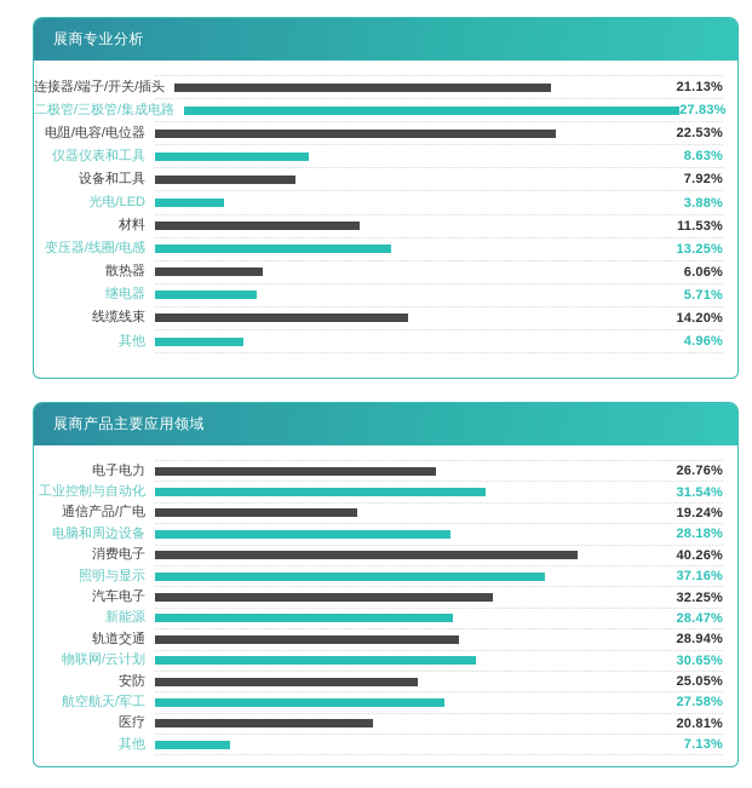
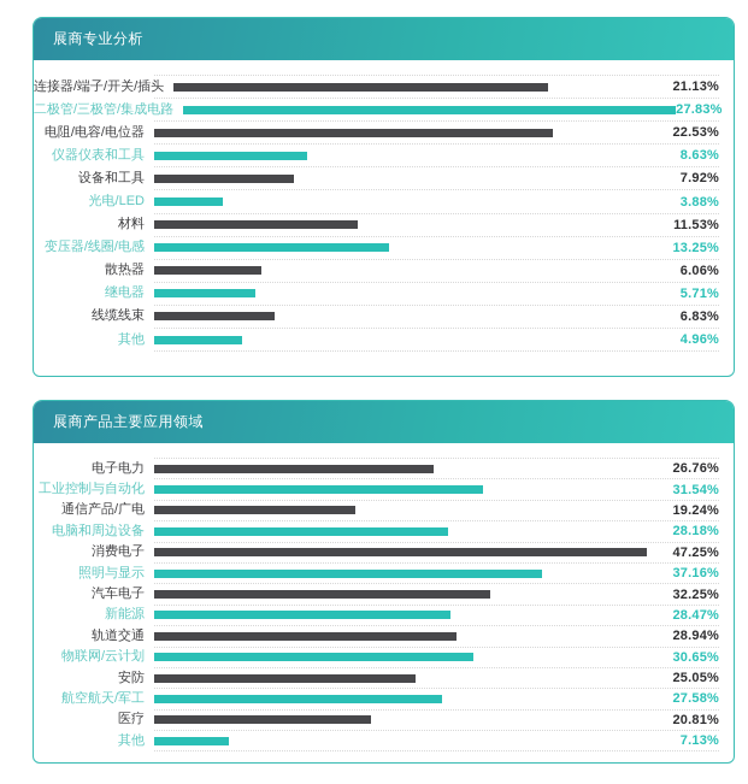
展商专业分析/线缆线束: 14.20% -> 6.83%
展商产品主要应用领域/消费电子: 40.26% -> 47.25%
